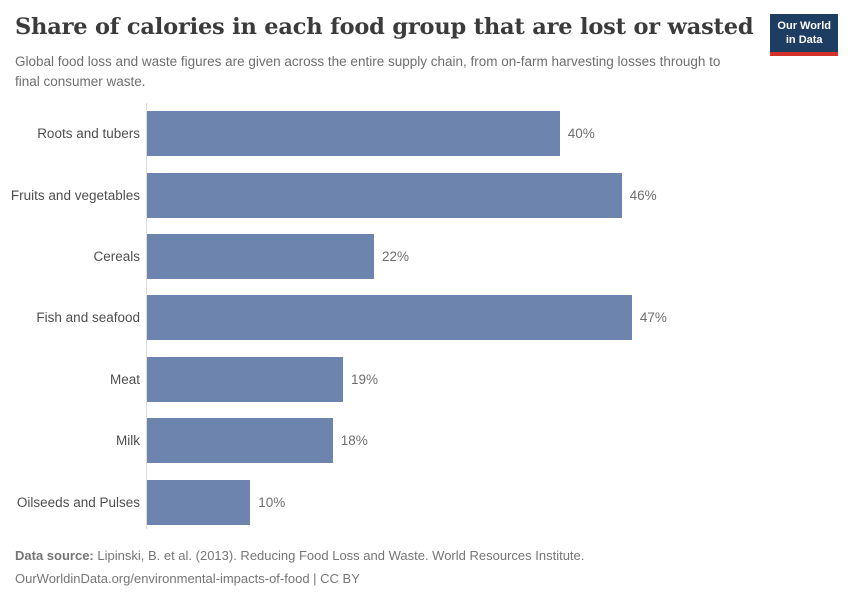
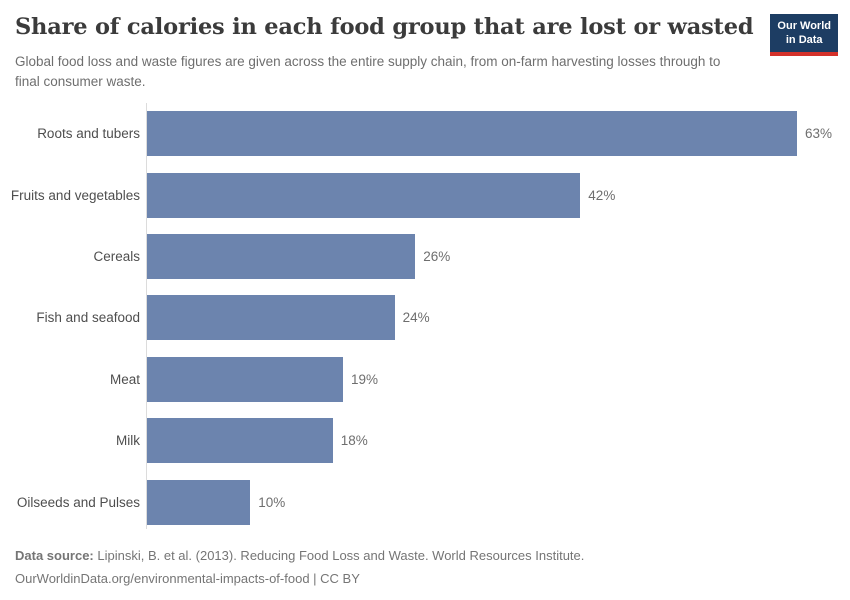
Roots and tubers: 40% -> 63%
Fruits and vegetables: 46% -> 42%
Cereals: 22% -> 26%
Fish and seafood: 47% -> 24%
